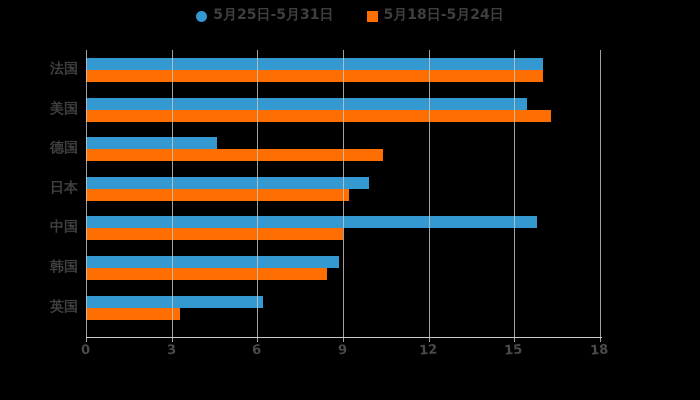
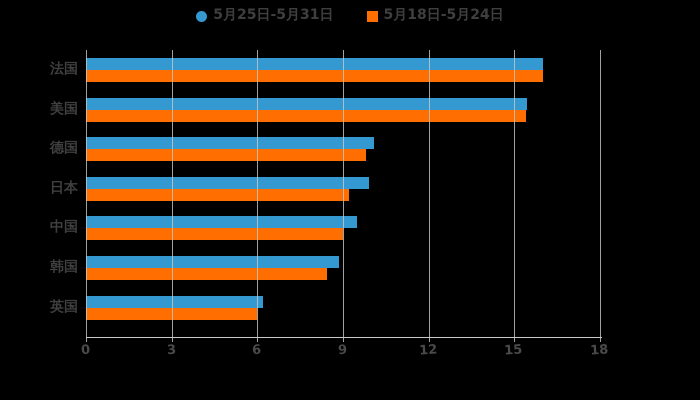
5月18日-5月24日/美国: 16.3 -> 15.4
5月25日-5月31日/德国: 4.6 -> 10.1
5月18日-5月24日/德国: 10.4 -> 9.8
5月25日-5月31日/中国: 15.8 -> 9.5
5月18日-5月24日/英国: 3.3 -> 6.0
